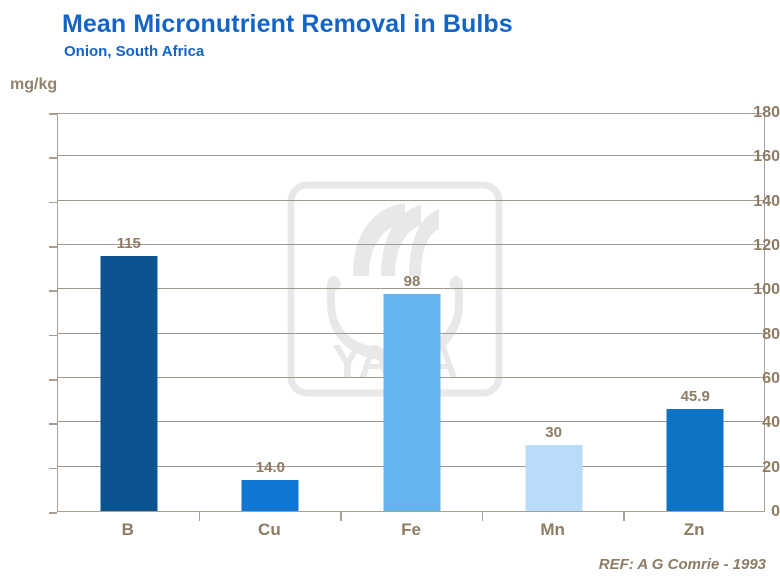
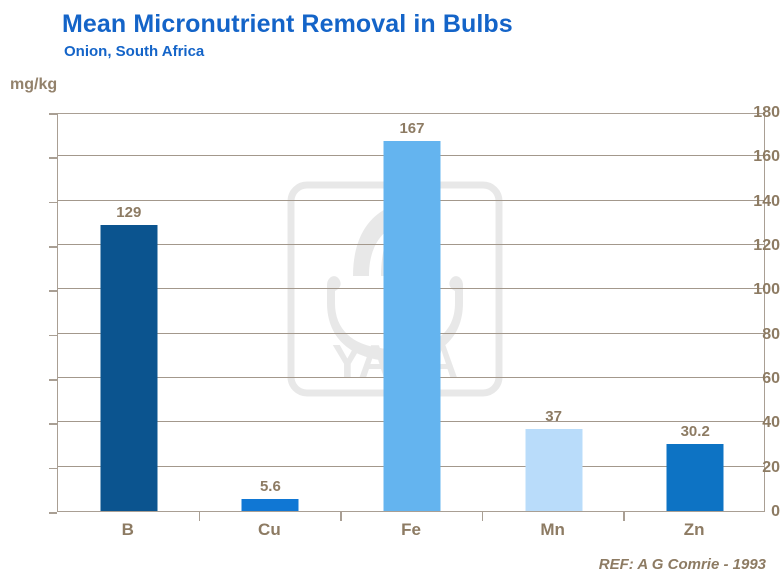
B: 115 -> 129
Cu: 14.0 -> 5.6
Fe: 98 -> 167
Mn: 30 -> 37
Zn: 45.9 -> 30.2
